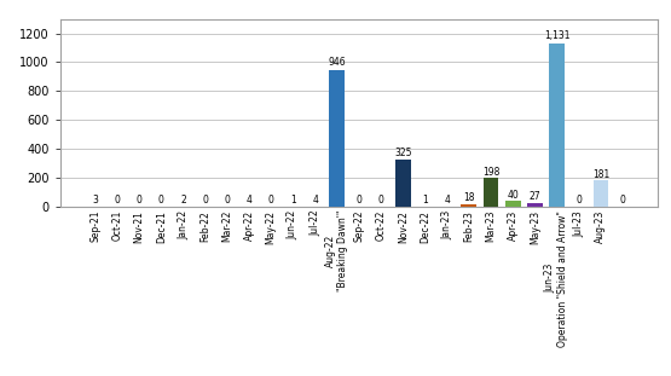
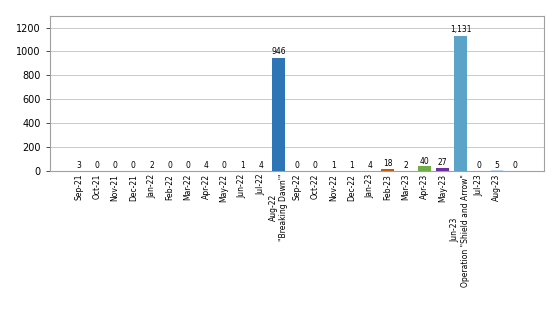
Nov-22: 325 -> 1
Mar-23: 198 -> 2
Aug-23: 181 -> 5
